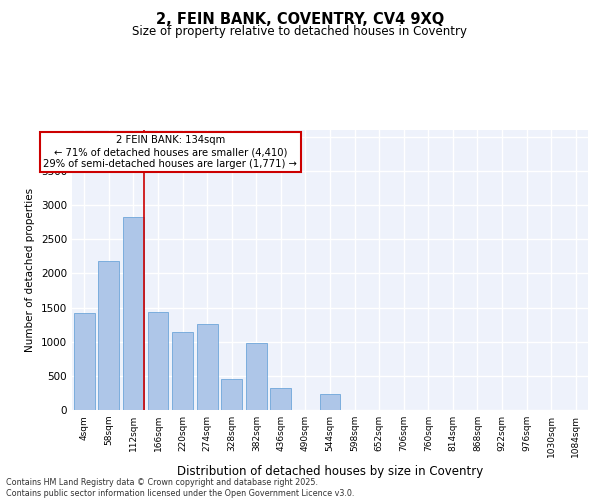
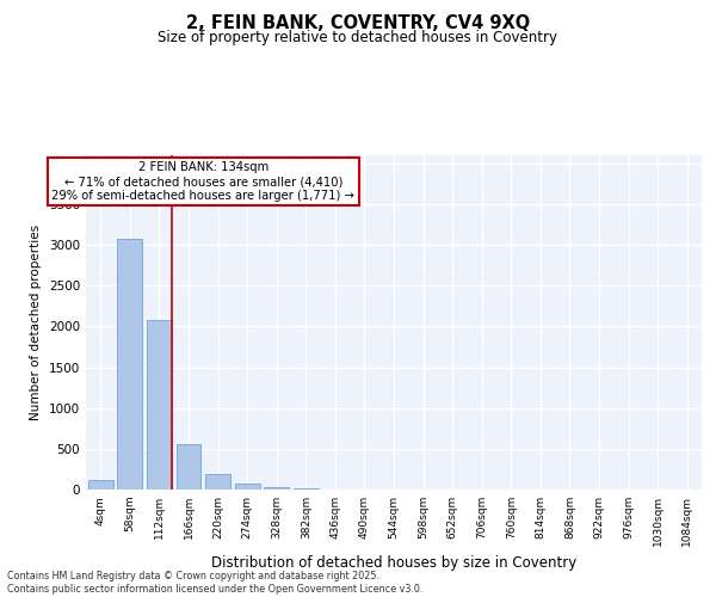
4sqm: 1420 -> 120
58sqm: 2180 -> 3080
112sqm: 2820 -> 2080
166sqm: 1440 -> 560
220sqm: 1140 -> 190
274sqm: 1260 -> 70
328sqm: 460 -> 30
382sqm: 980 -> 20
436sqm: 320 -> 0
544sqm: 240 -> 0
